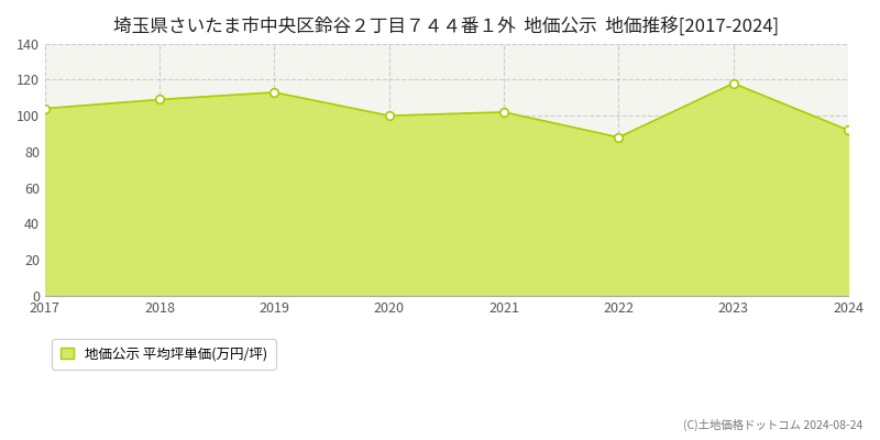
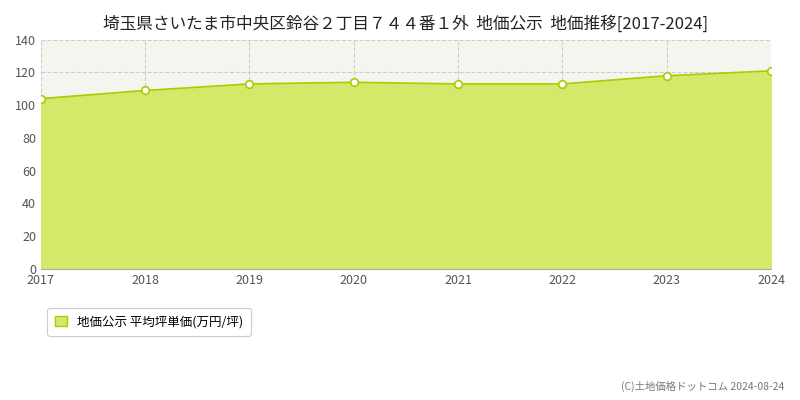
2020: 100 -> 114
2021: 102 -> 113
2022: 88 -> 113
2024: 92 -> 121
